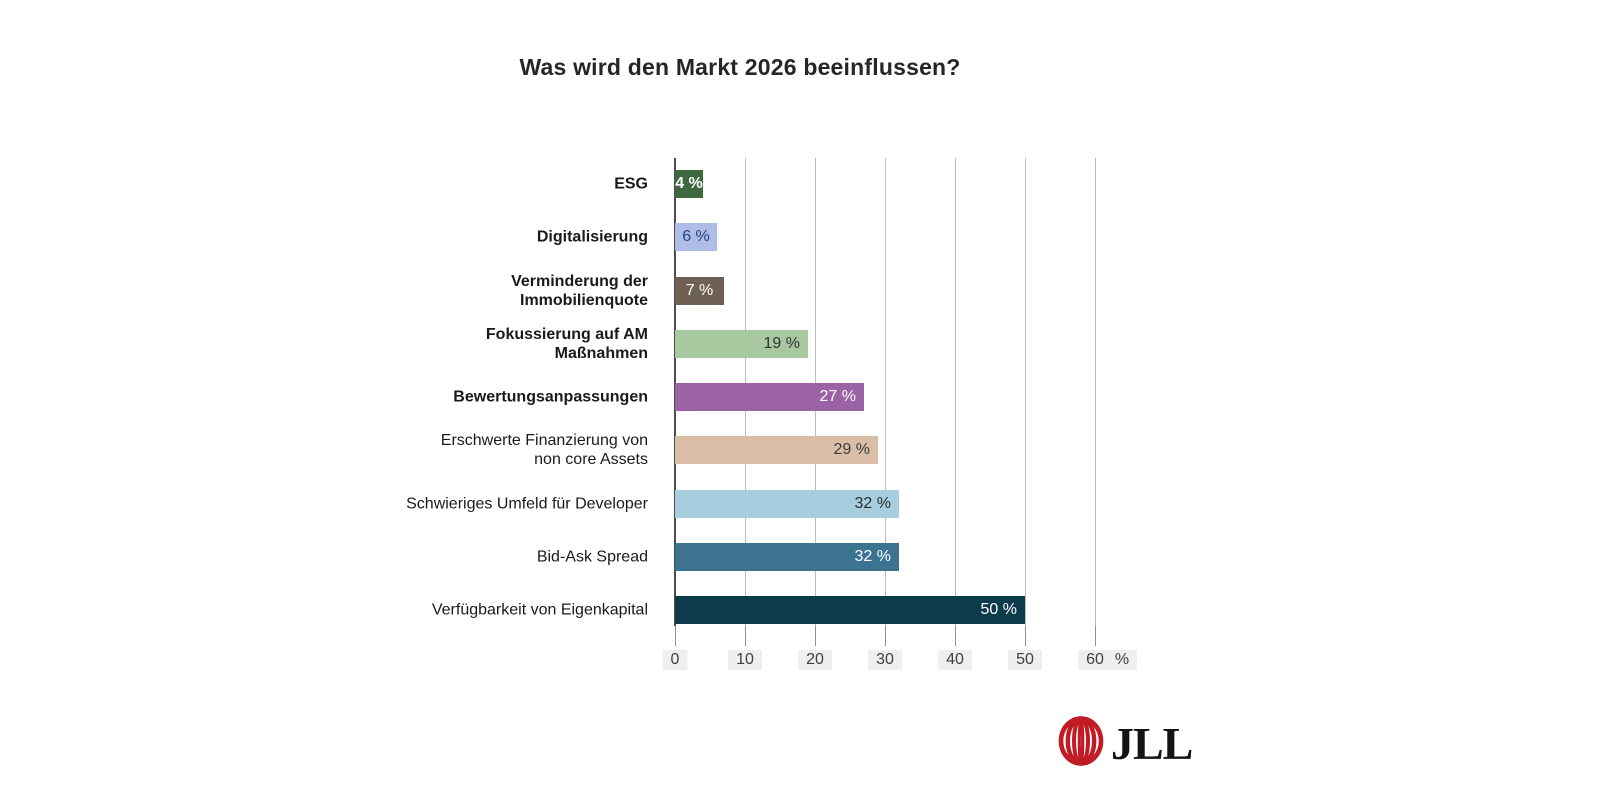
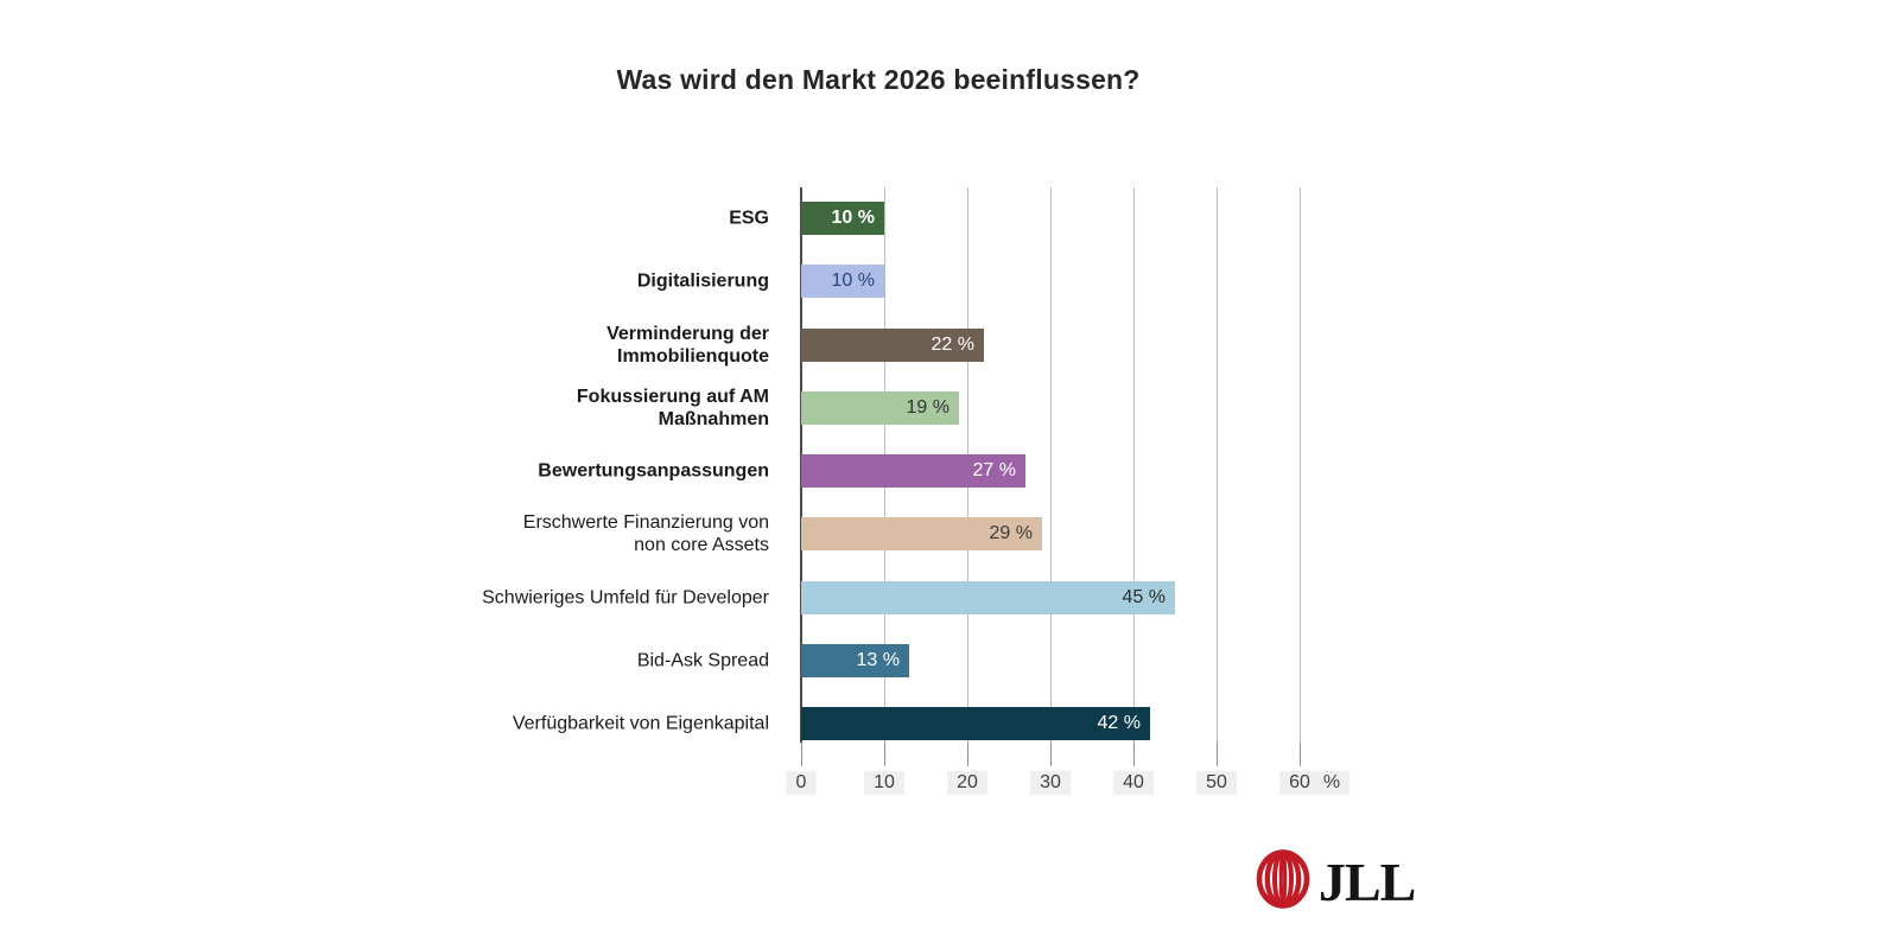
ESG: 4 -> 10
Digitalisierung: 6 -> 10
Verminderung der Immobilienquote: 7 -> 22
Schwieriges Umfeld für Developer: 32 -> 45
Bid-Ask Spread: 32 -> 13
Verfügbarkeit von Eigenkapital: 50 -> 42
